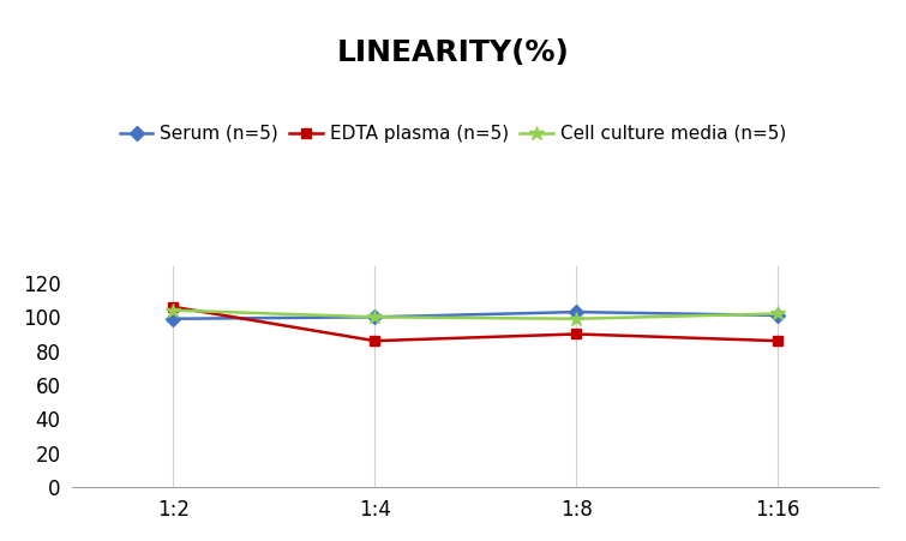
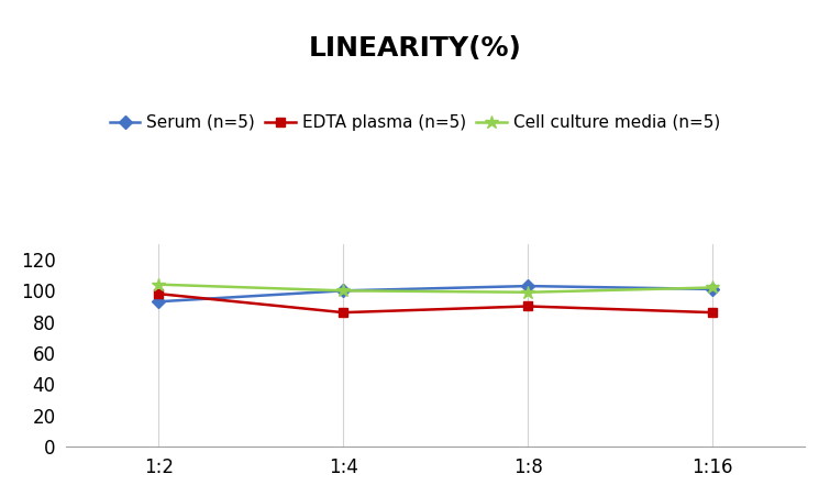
Serum (n=5)/1:2: 99 -> 93
EDTA plasma (n=5)/1:2: 106 -> 98
